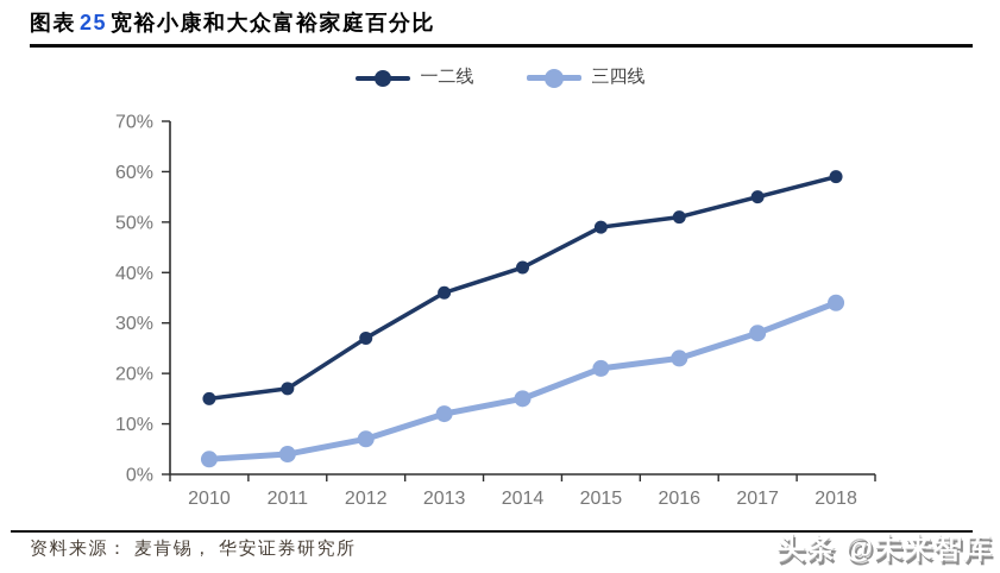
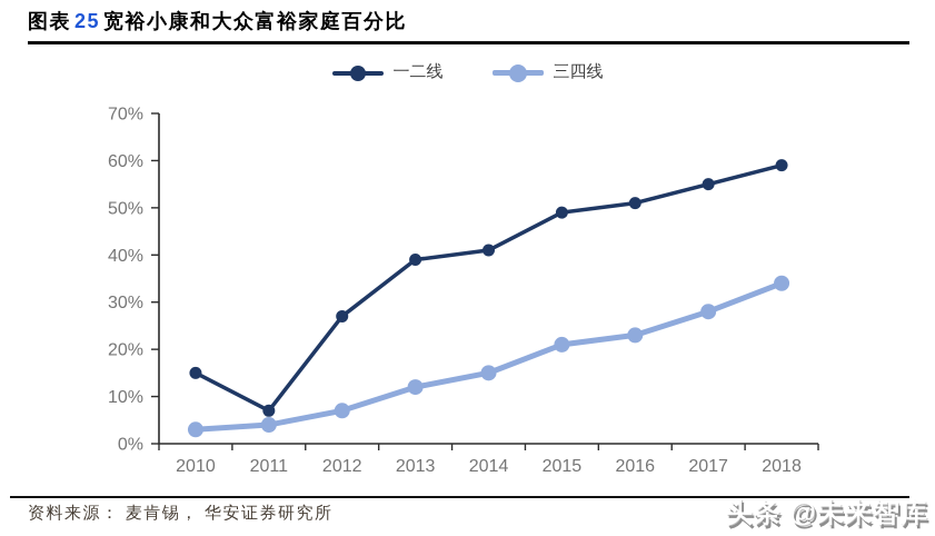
一二线/2011: 17% -> 7%
一二线/2013: 36% -> 39%
